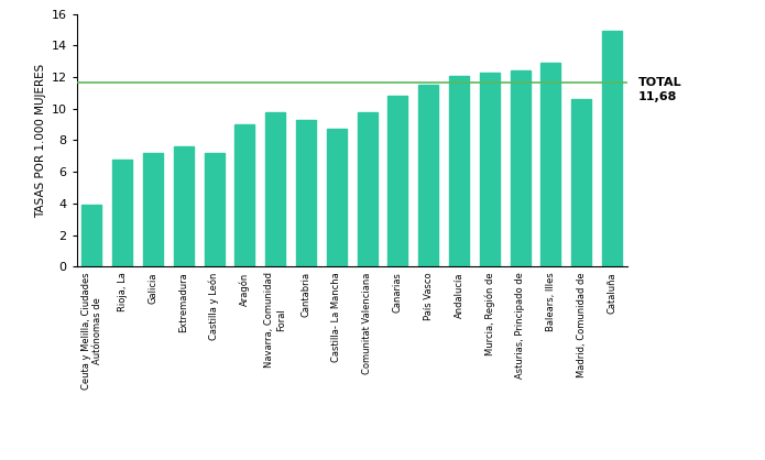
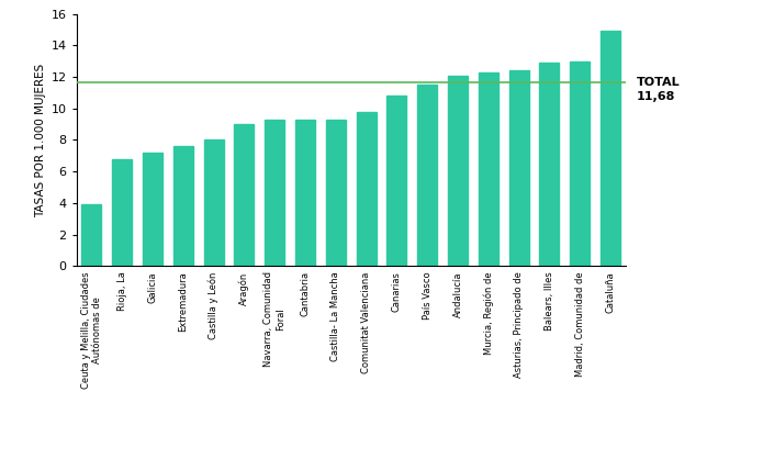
Castilla y León: 7.2 -> 8.0
Navarra, Comunidad Foral: 9.8 -> 9.3
Castilla- La Mancha: 8.7 -> 9.3
Madrid, Comunidad de: 10.6 -> 13.0
